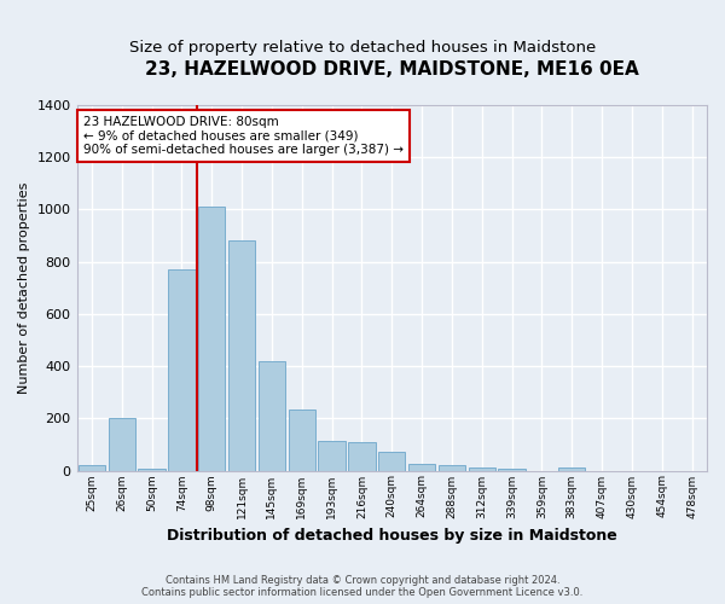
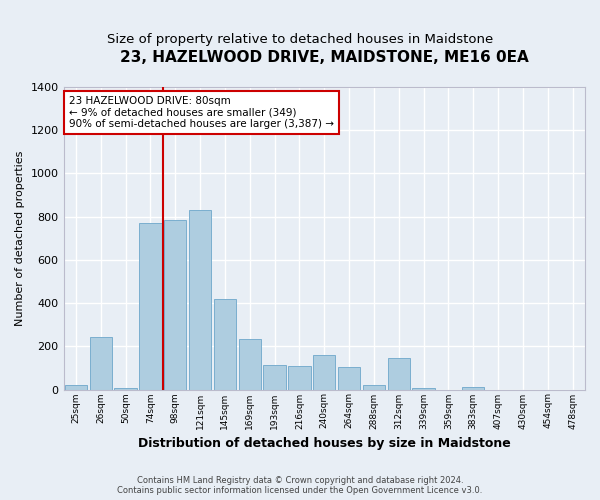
26sqm: 200 -> 245
98sqm: 1010 -> 785
121sqm: 880 -> 830
240sqm: 70 -> 160
264sqm: 25 -> 105
312sqm: 12 -> 145
